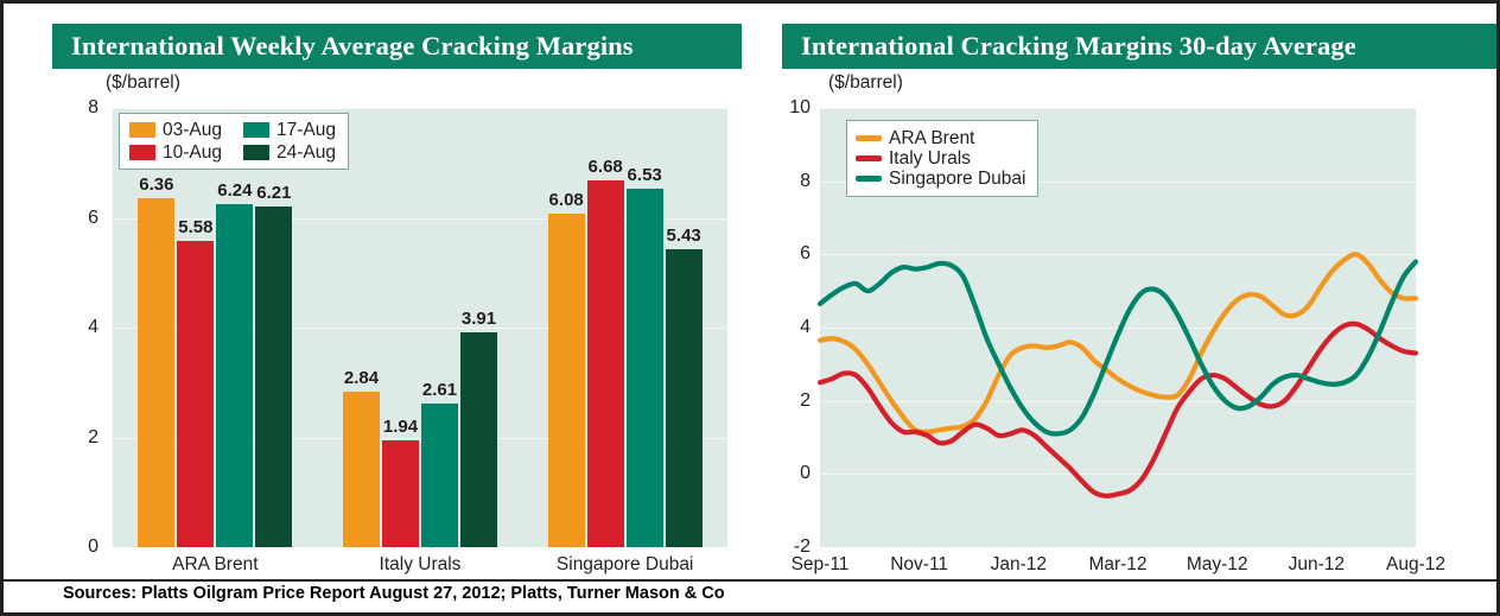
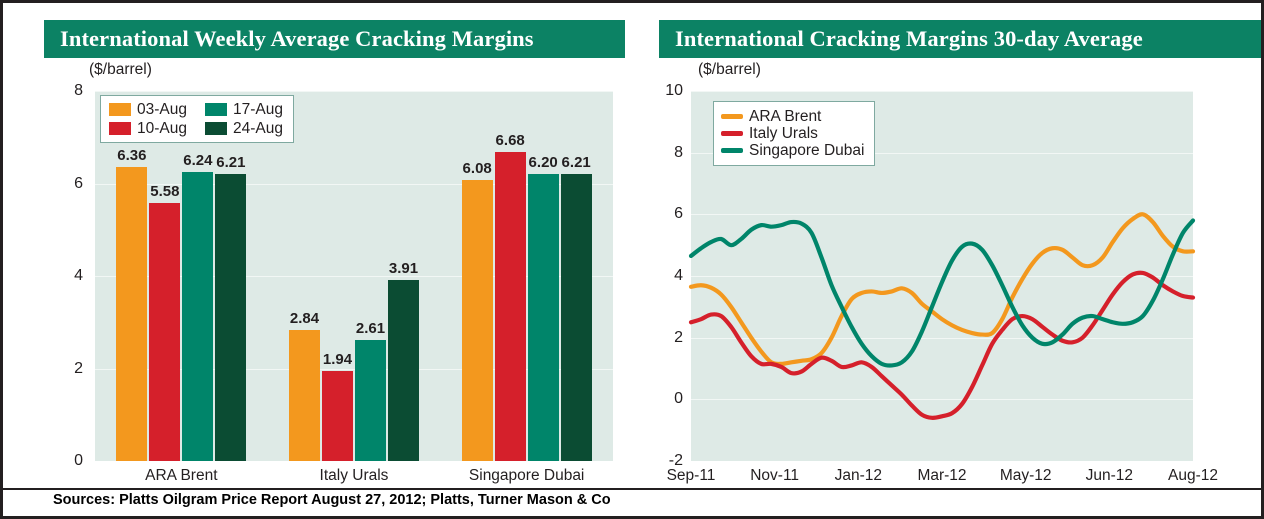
International Weekly Average Cracking Margins/17-Aug/Singapore Dubai: 6.53 -> 6.20
International Weekly Average Cracking Margins/24-Aug/Singapore Dubai: 5.43 -> 6.21
